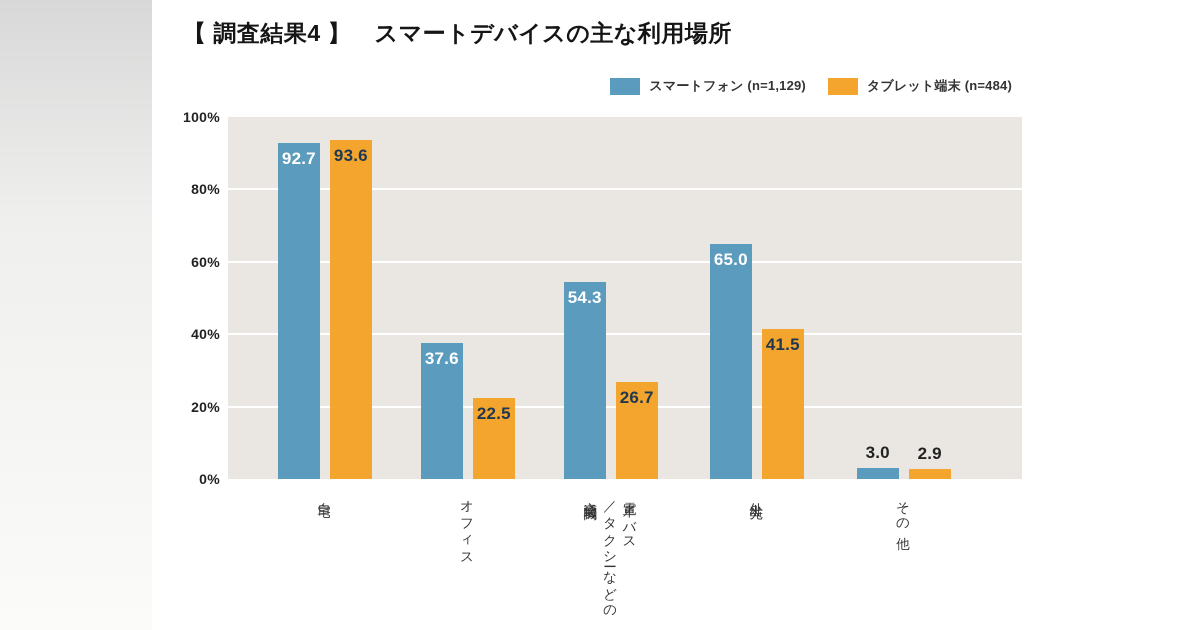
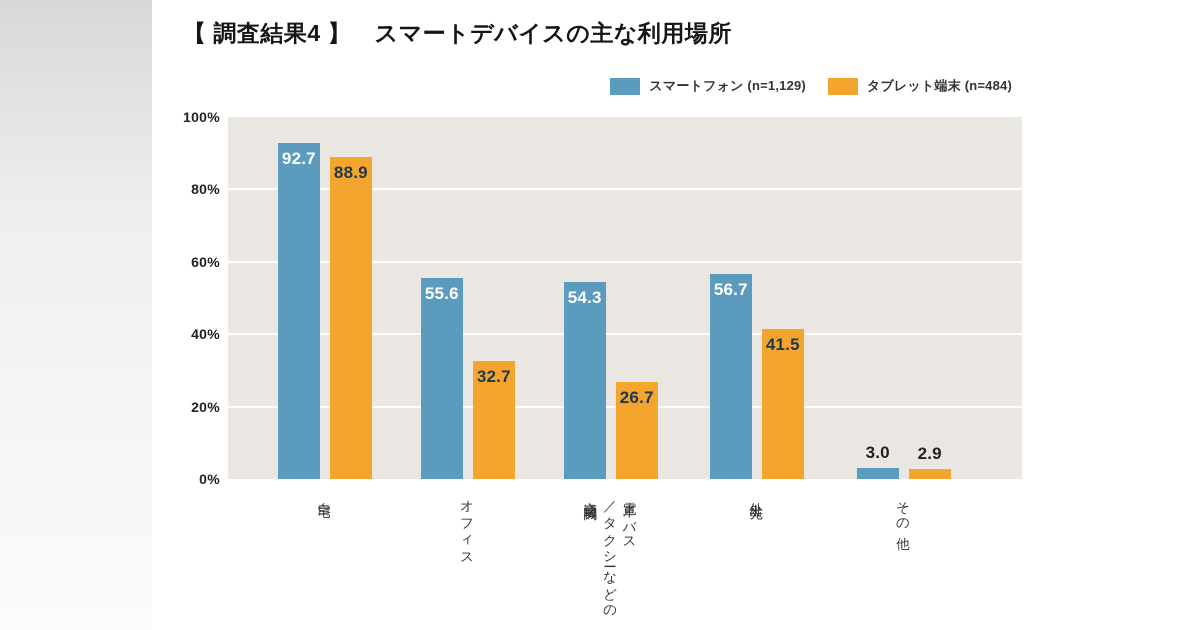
タブレット端末 (n=484)/自宅: 93.6 -> 88.9
スマートフォン (n=1,129)/オフィス: 37.6 -> 55.6
タブレット端末 (n=484)/オフィス: 22.5 -> 32.7
スマートフォン (n=1,129)/外出先: 65.0 -> 56.7
